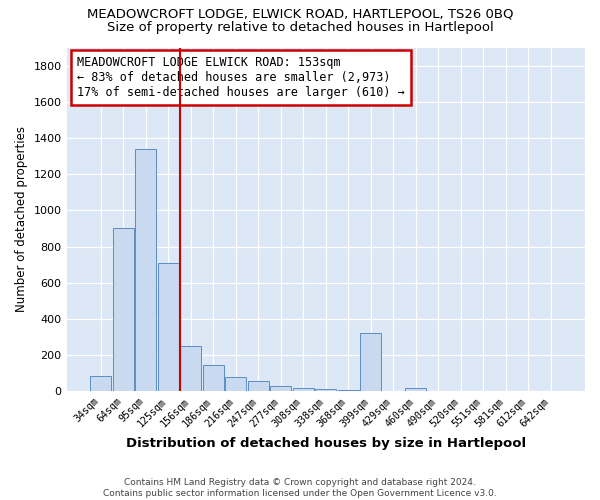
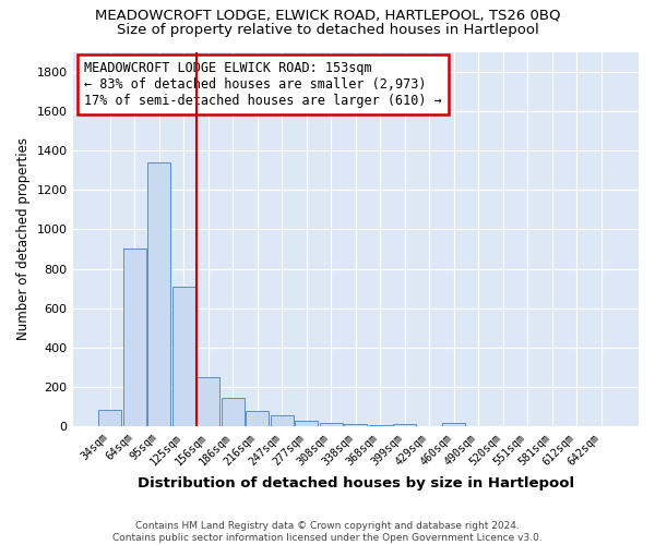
399sqm: 320 -> 10
